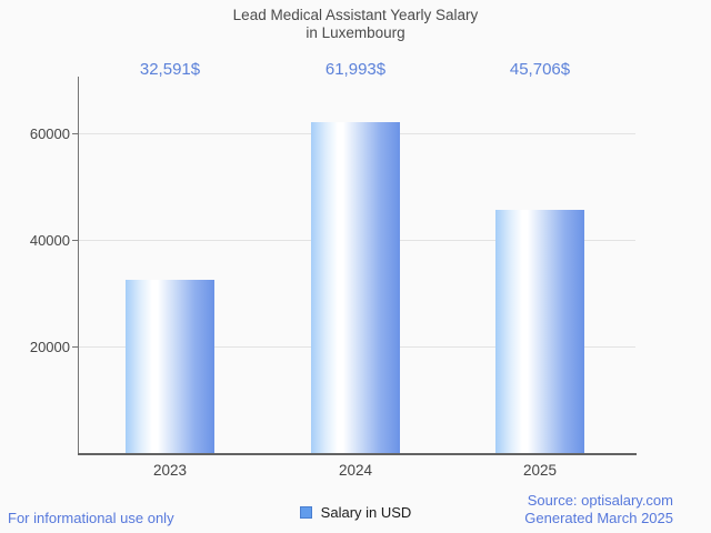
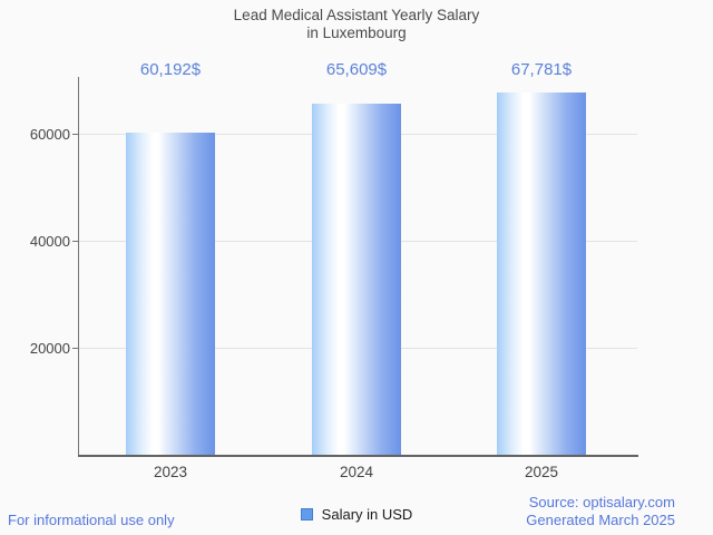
2023: 32,591 -> 60,192
2024: 61,993 -> 65,609
2025: 45,706 -> 67,781
